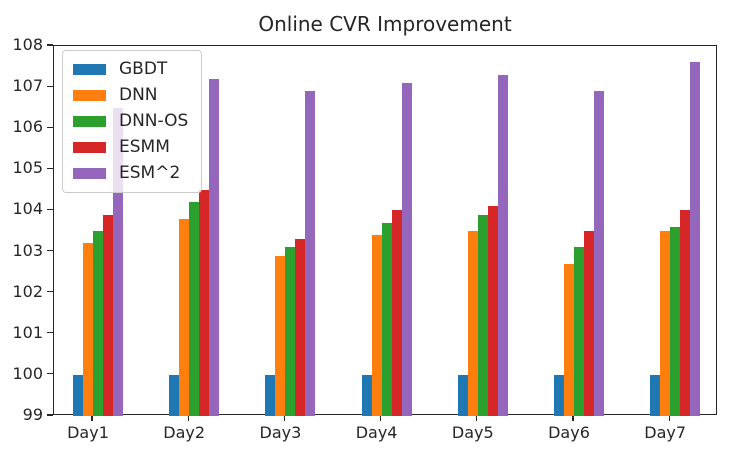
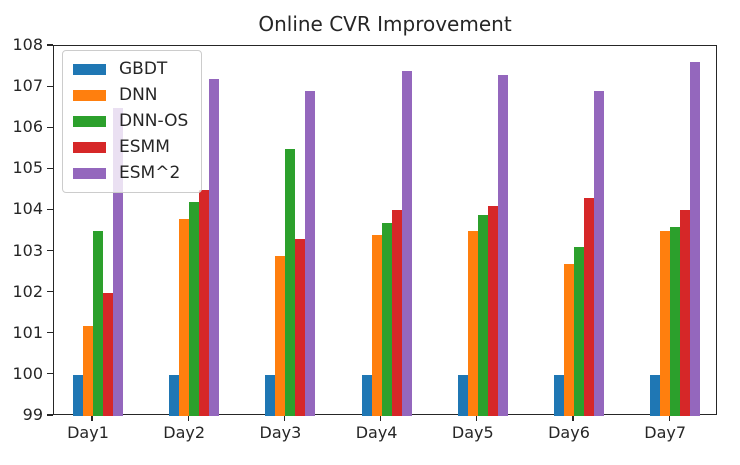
DNN/Day1: 103.2 -> 101.2
ESMM/Day1: 103.9 -> 102.0
DNN-OS/Day3: 103.1 -> 105.5
ESM^2/Day4: 107.1 -> 107.4
ESMM/Day6: 103.5 -> 104.3
